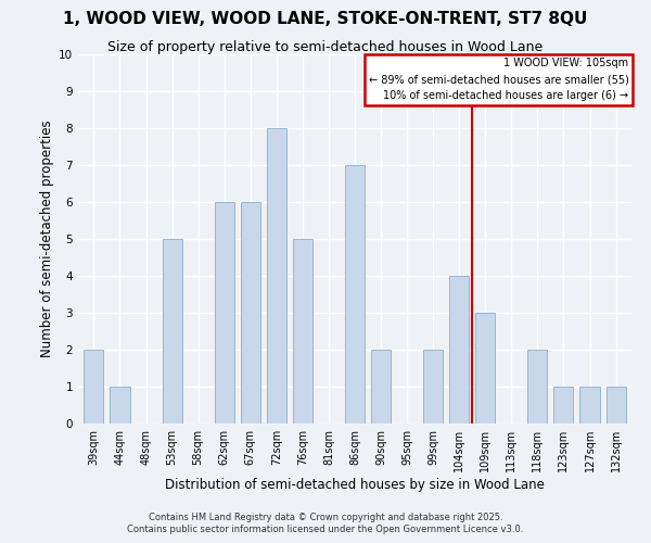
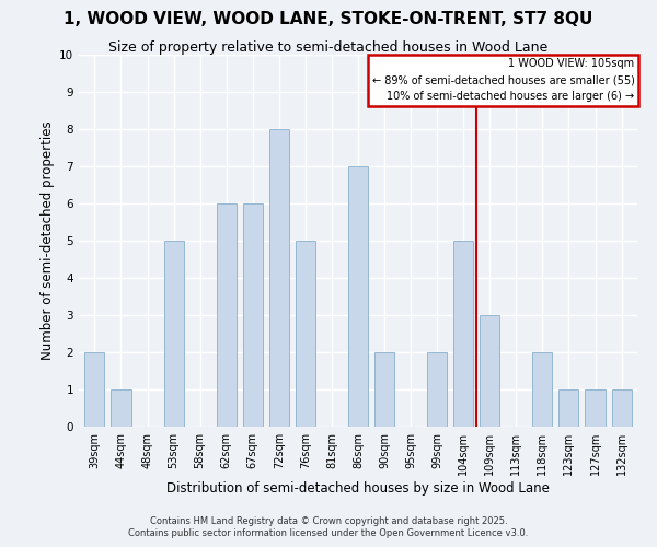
104sqm: 4 -> 5
